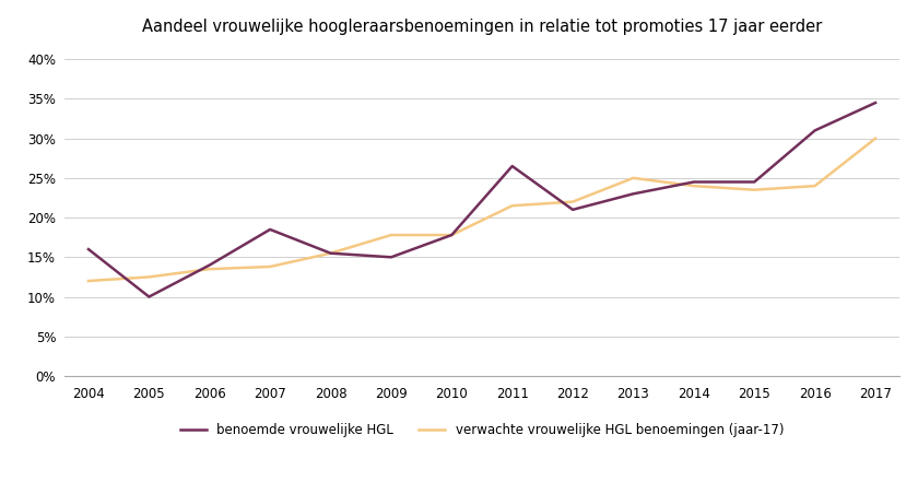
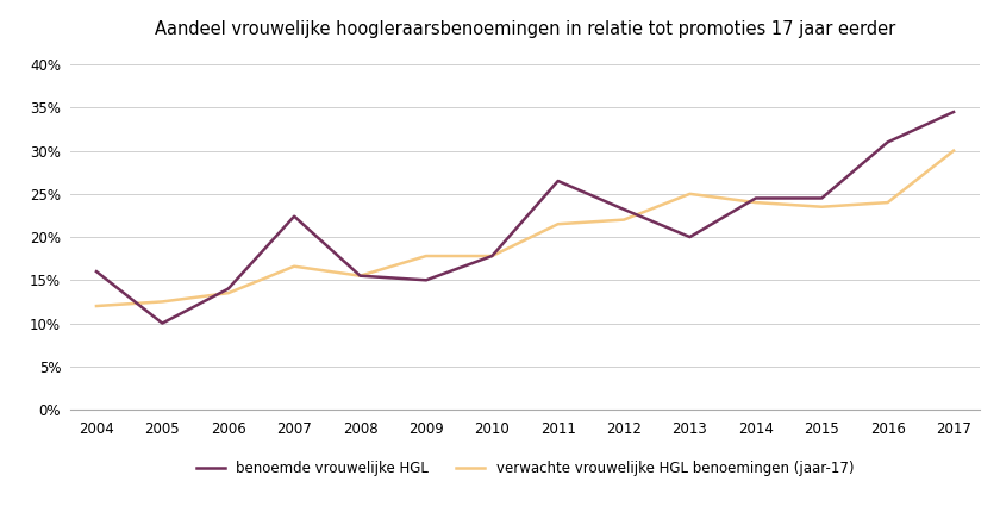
benoemde vrouwelijke HGL/2007: 18.5% -> 22.4%
verwachte vrouwelijke HGL benoemingen (jaar-17)/2007: 13.8% -> 16.6%
benoemde vrouwelijke HGL/2012: 21.0% -> 23.2%
benoemde vrouwelijke HGL/2013: 23.0% -> 20.0%
